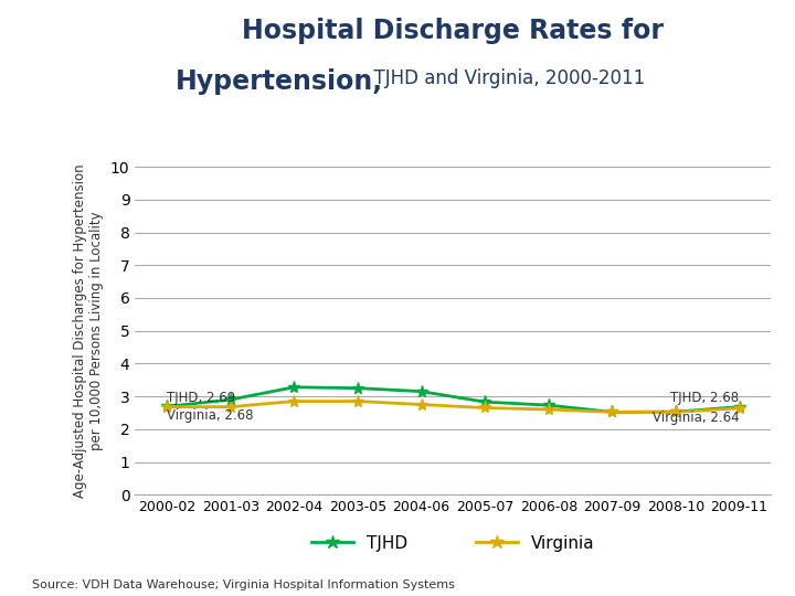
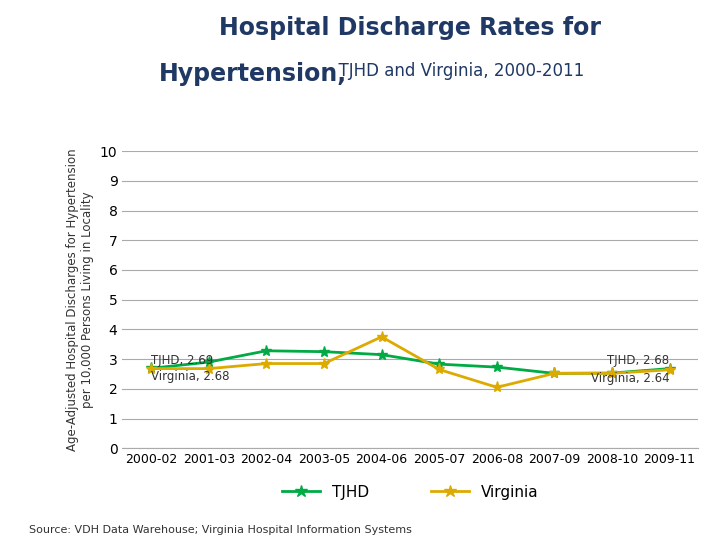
Virginia/2004-06: 2.75 -> 3.75
Virginia/2006-08: 2.60 -> 2.05
